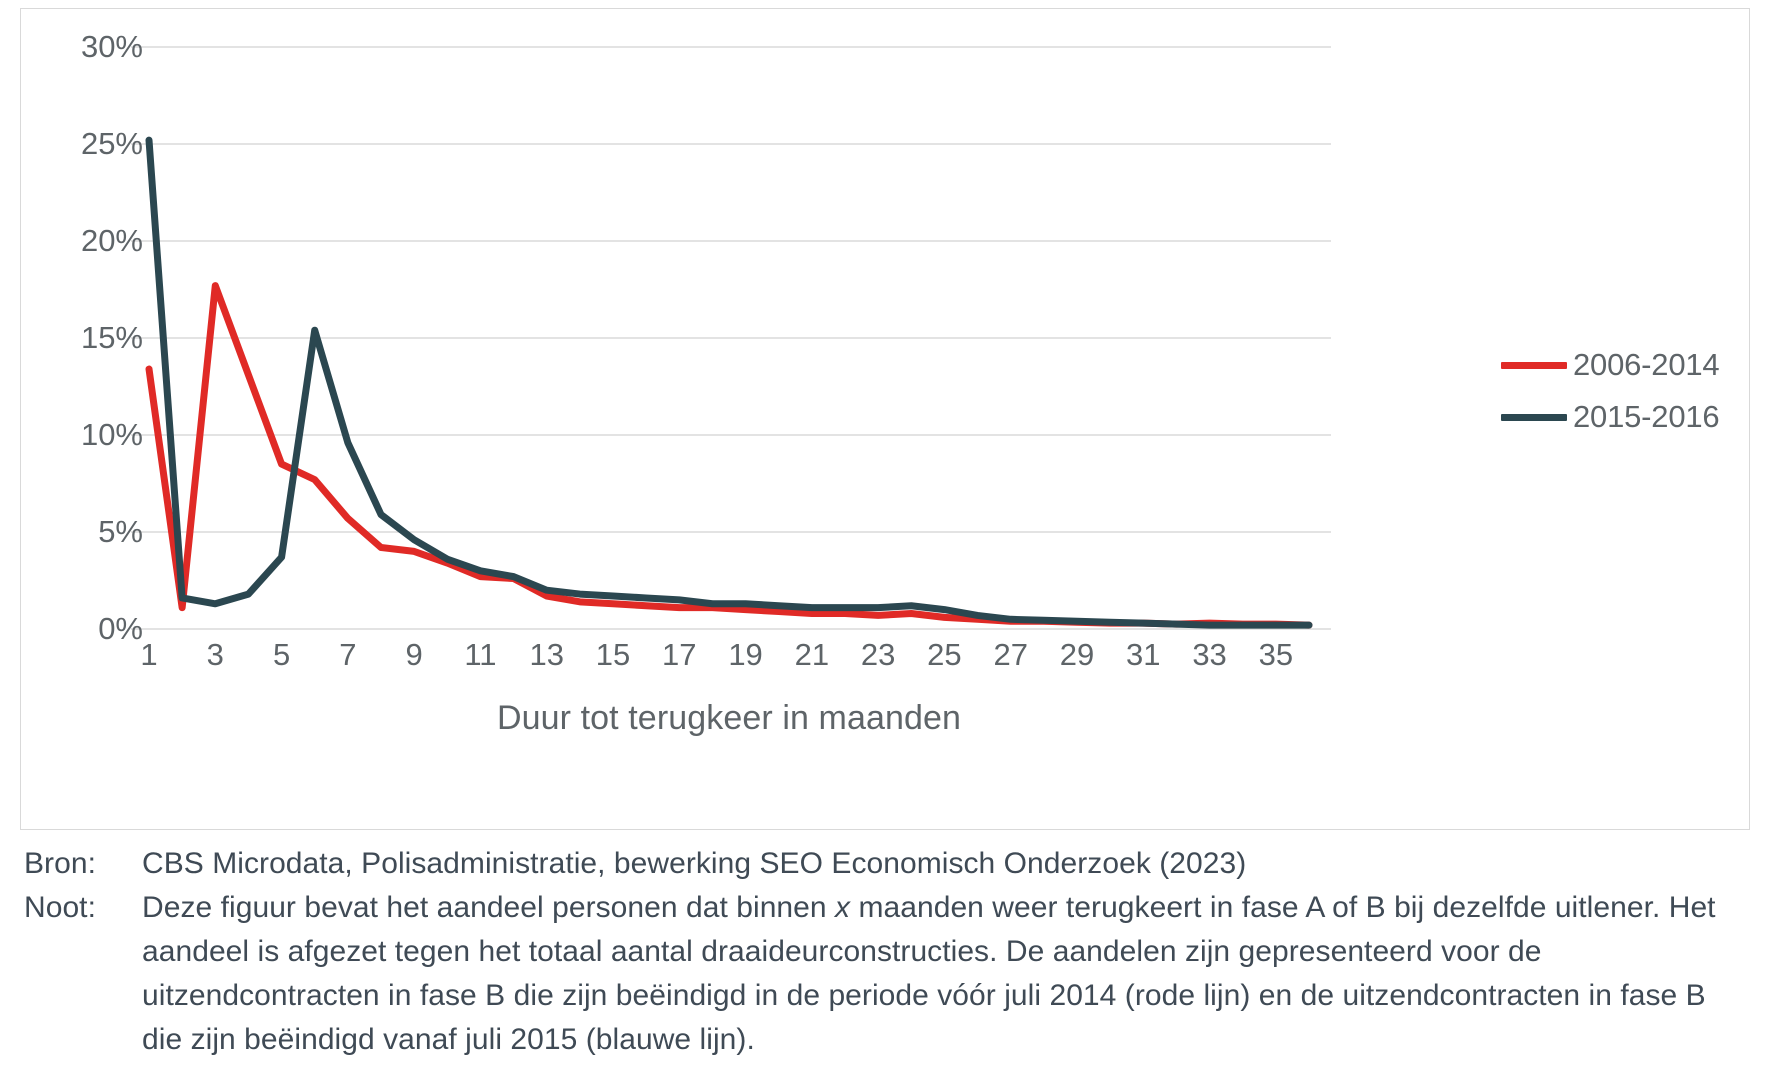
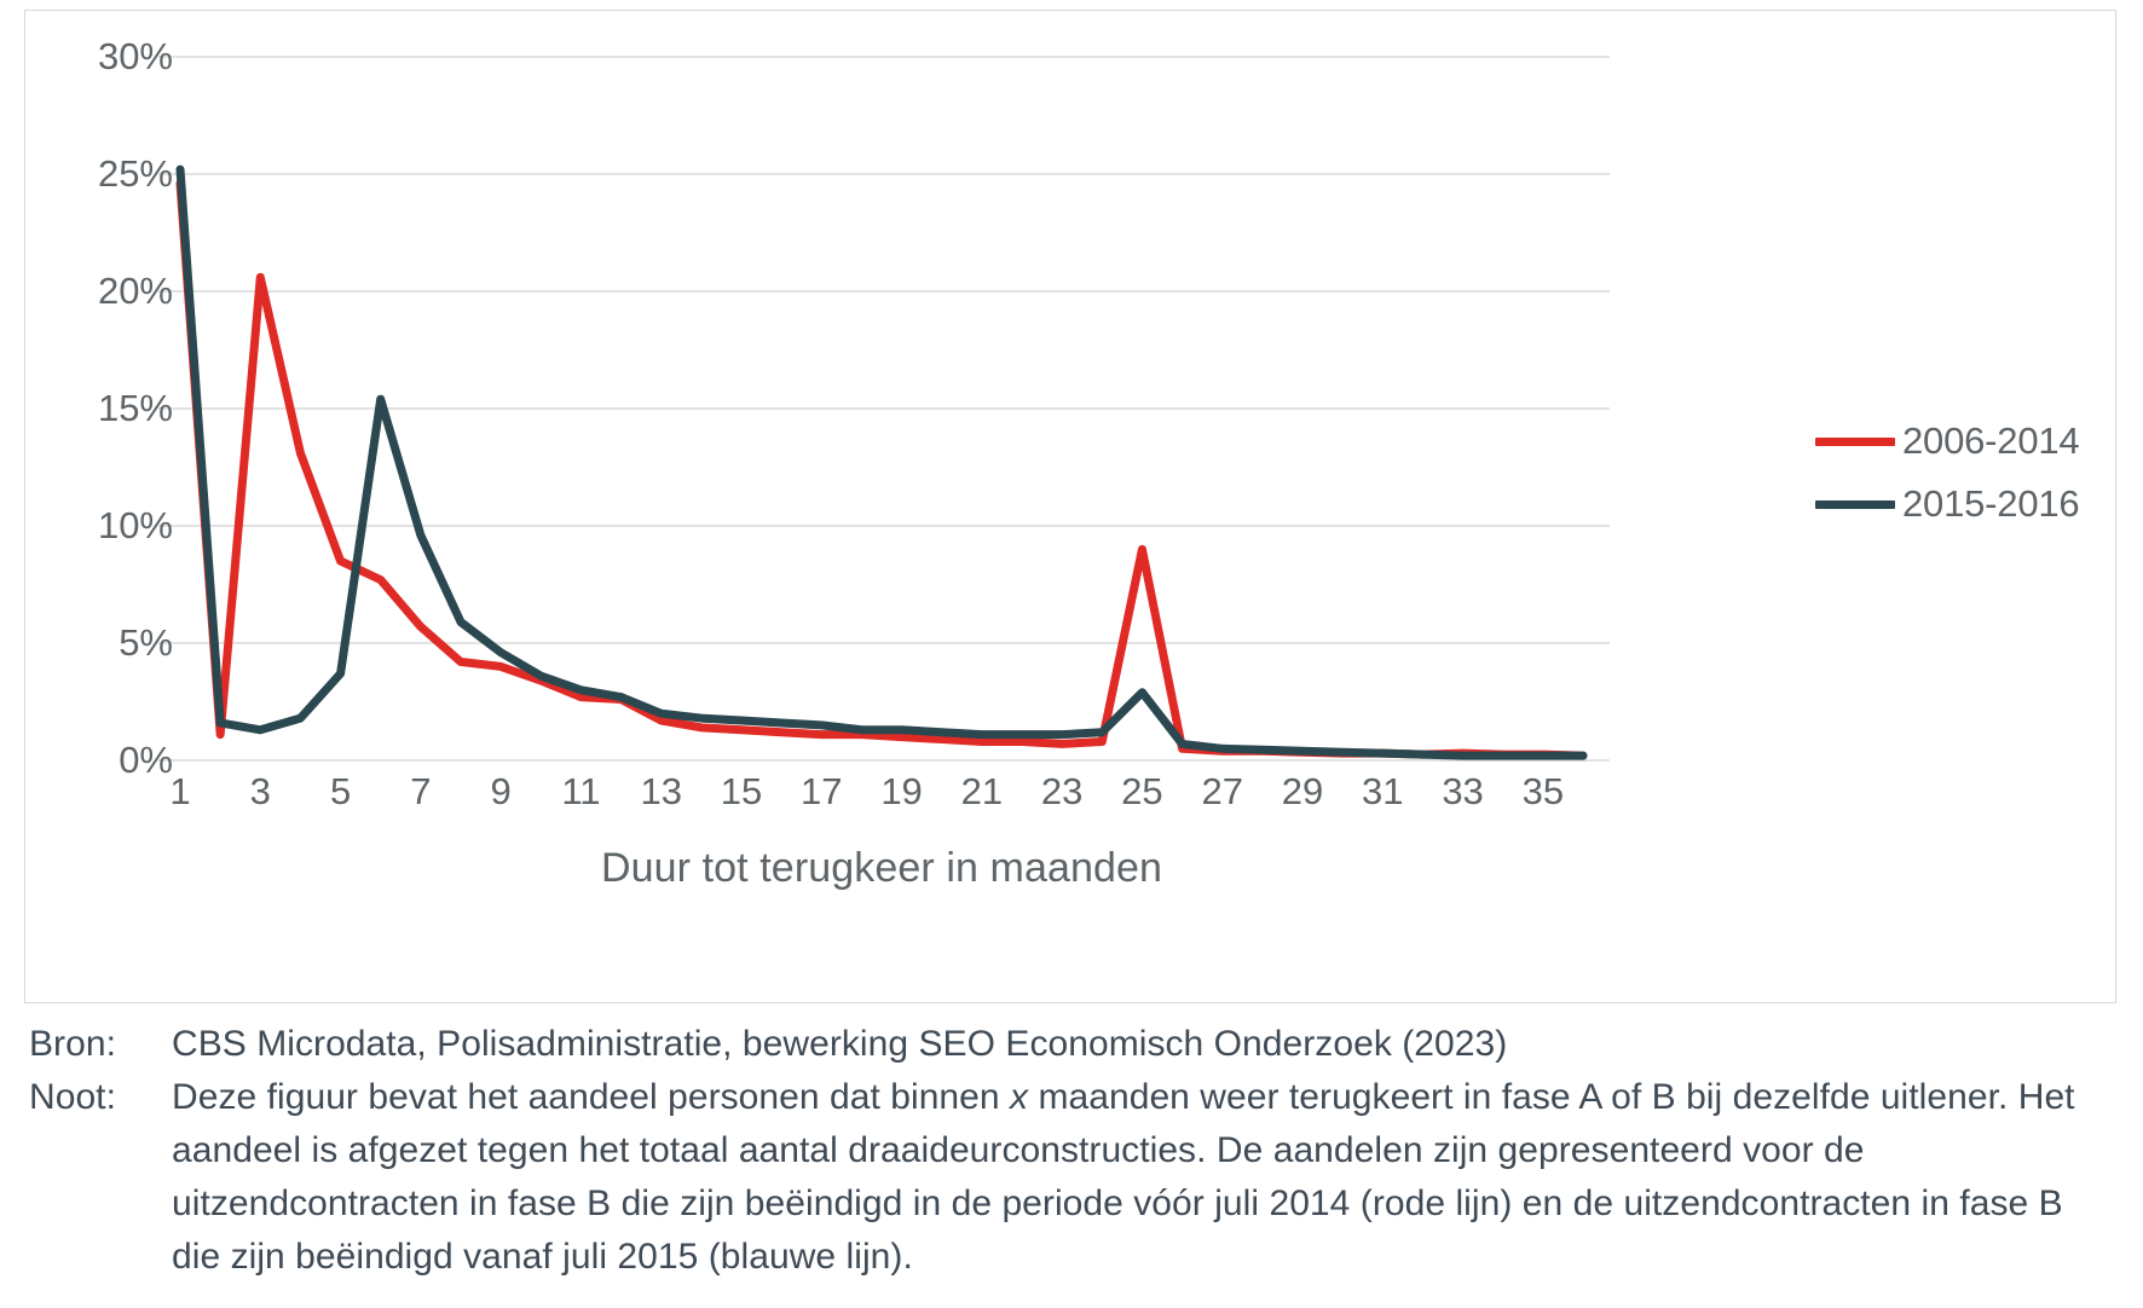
2006-2014/1: 13.4% -> 24.6%
2006-2014/3: 17.7% -> 20.6%
2006-2014/25: 0.6% -> 9.0%
2015-2016/25: 1.0% -> 2.9%
